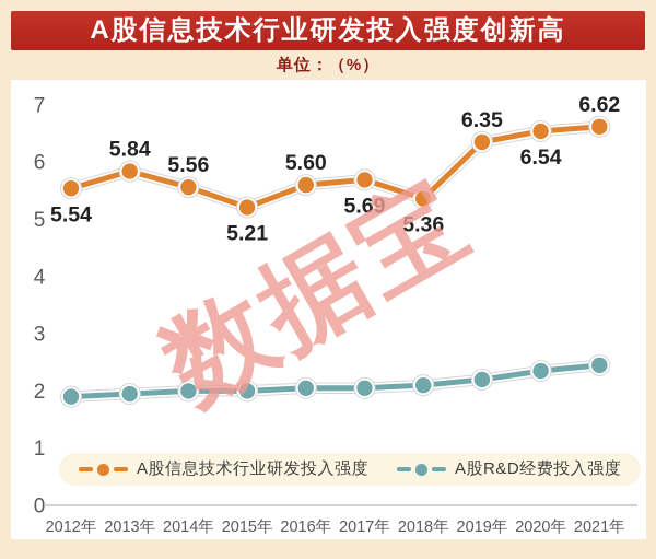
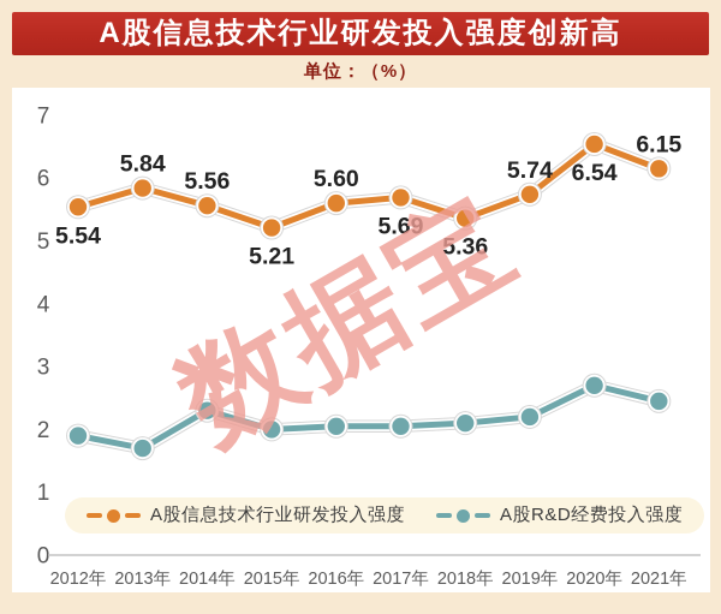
A股R&D经费投入强度/2013年: 1.9 -> 1.7
A股R&D经费投入强度/2014年: 2.0 -> 2.3
A股信息技术行业研发投入强度/2019年: 6.35 -> 5.74
A股R&D经费投入强度/2020年: 2.4 -> 2.7
A股信息技术行业研发投入强度/2021年: 6.62 -> 6.15
